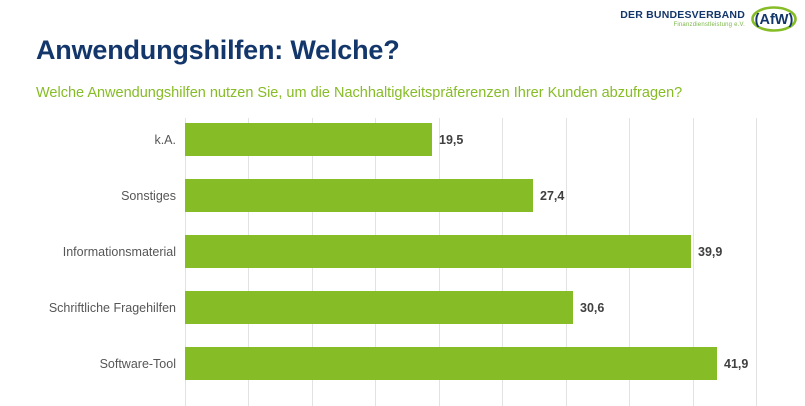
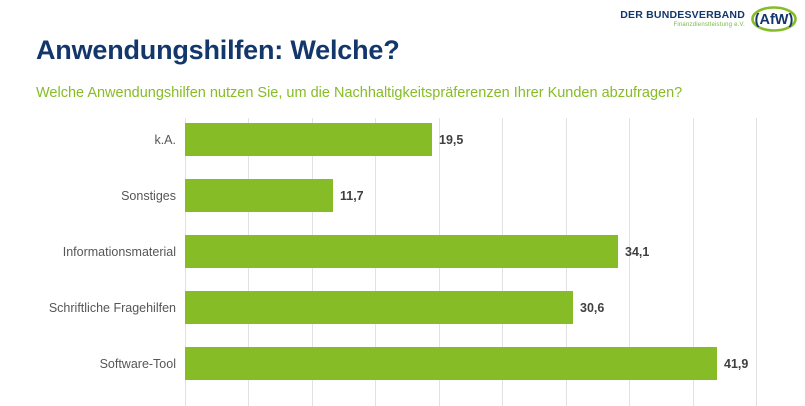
Sonstiges: 27,4 -> 11,7
Informationsmaterial: 39,9 -> 34,1
